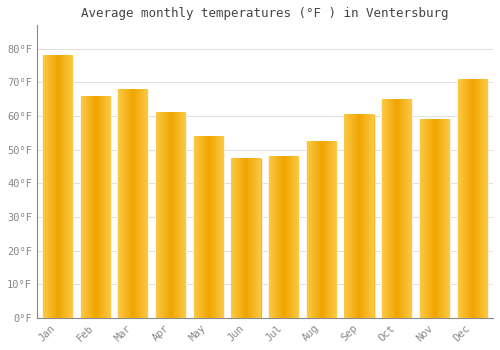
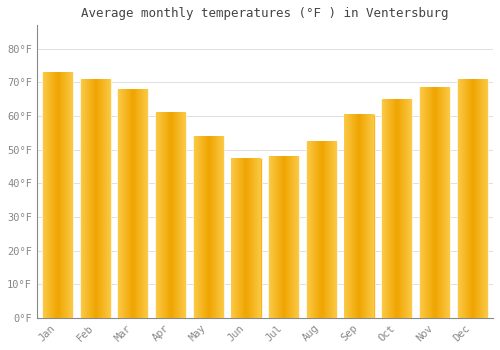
Jan: 78.0°F -> 73.0°F
Feb: 66.0°F -> 71.0°F
Nov: 59.0°F -> 68.5°F
